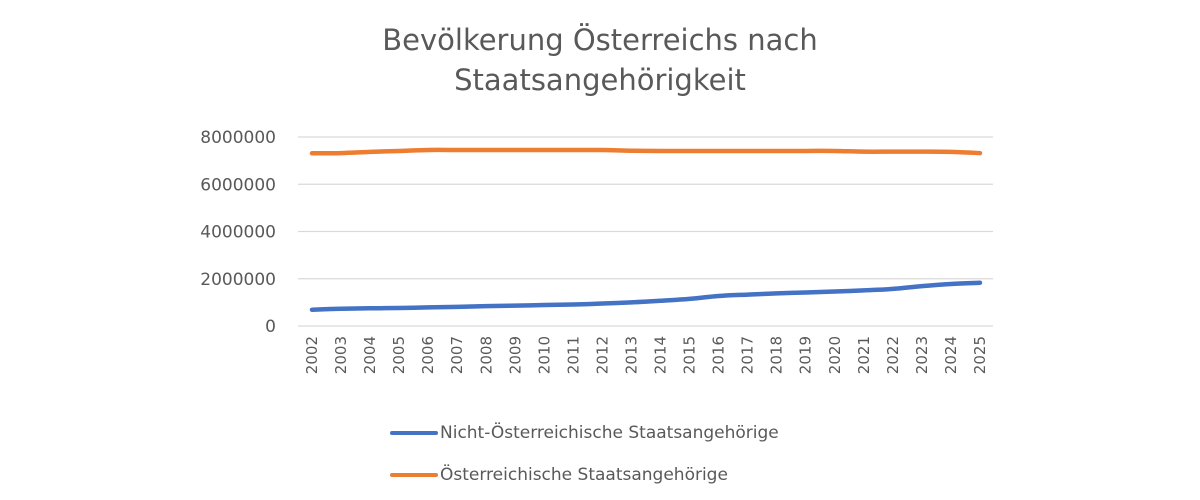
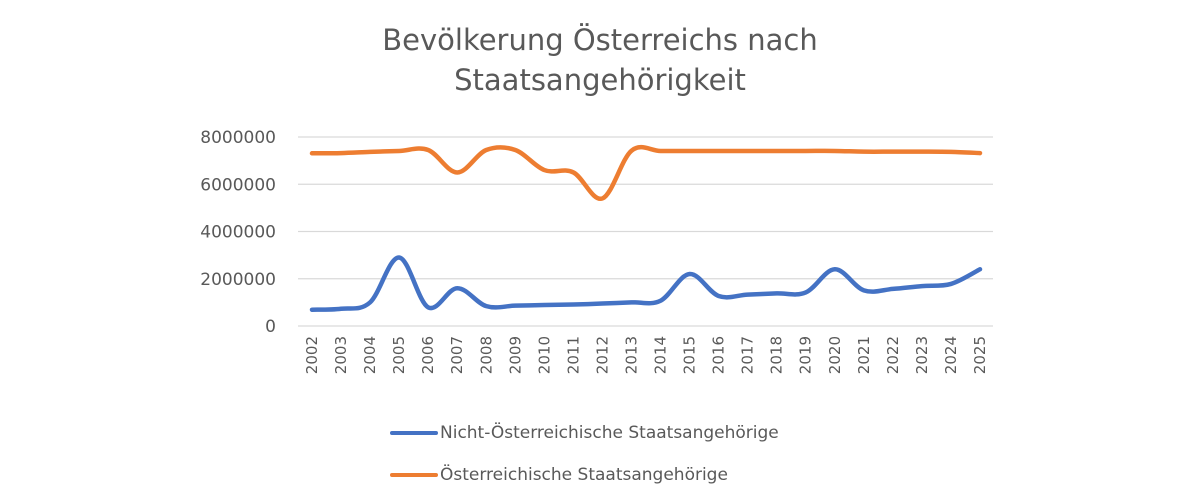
Nicht-Österreichische Staatsangehörige/2004: 800000 -> 1000000
Nicht-Österreichische Staatsangehörige/2005: 800000 -> 2900000
Nicht-Österreichische Staatsangehörige/2007: 800000 -> 1600000
Österreichische Staatsangehörige/2007: 7400000 -> 6500000
Österreichische Staatsangehörige/2010: 7400000 -> 6600000
Österreichische Staatsangehörige/2011: 7400000 -> 6500000
Österreichische Staatsangehörige/2012: 7400000 -> 5400000
Nicht-Österreichische Staatsangehörige/2015: 1200000 -> 2200000
Nicht-Österreichische Staatsangehörige/2020: 1500000 -> 2400000
Nicht-Österreichische Staatsangehörige/2025: 1800000 -> 2400000
